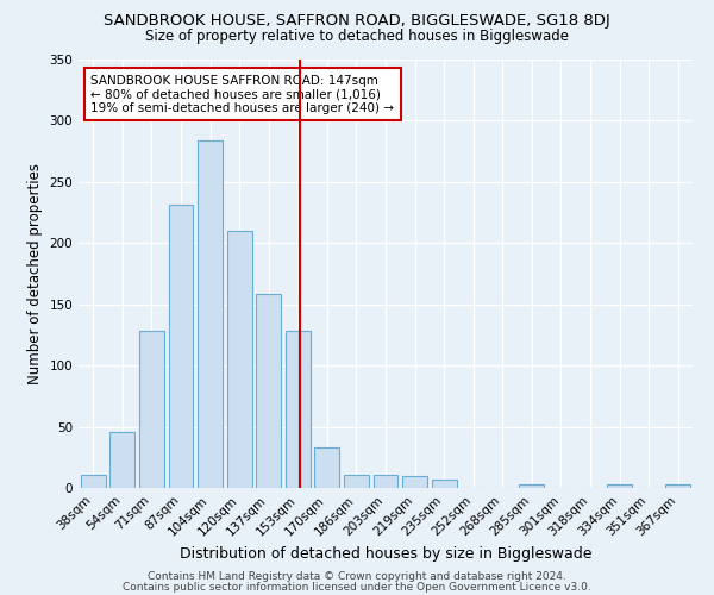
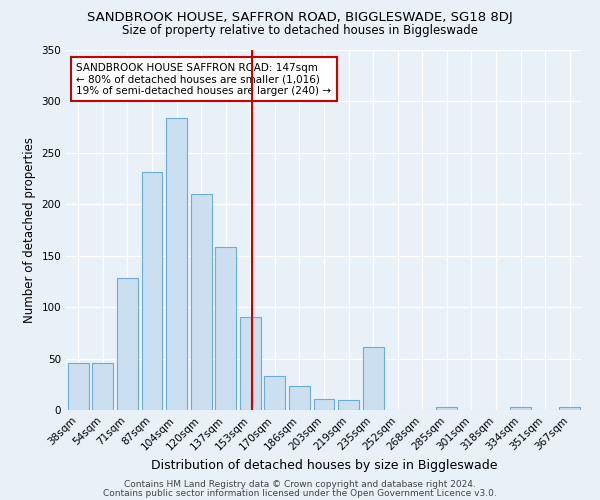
38sqm: 11 -> 46
153sqm: 128 -> 90
186sqm: 11 -> 23
235sqm: 7 -> 61
